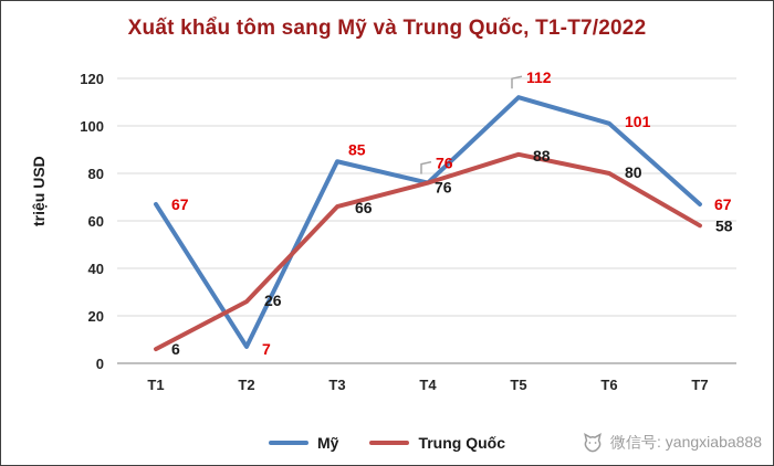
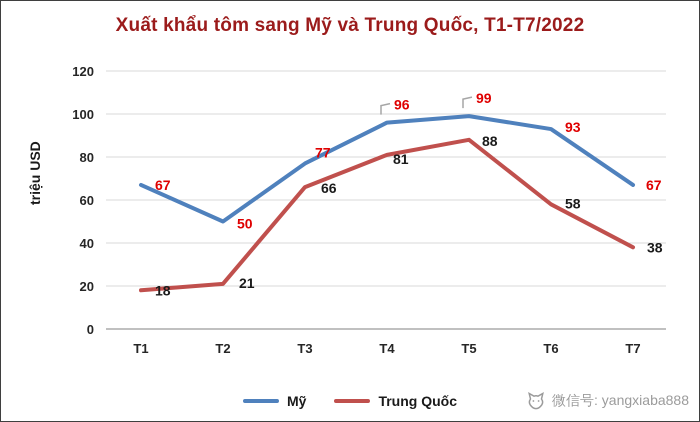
Trung Quốc/T1: 6 -> 18
Mỹ/T2: 7 -> 50
Trung Quốc/T2: 26 -> 21
Mỹ/T3: 85 -> 77
Mỹ/T4: 76 -> 96
Trung Quốc/T4: 76 -> 81
Mỹ/T5: 112 -> 99
Mỹ/T6: 101 -> 93
Trung Quốc/T6: 80 -> 58
Trung Quốc/T7: 58 -> 38
